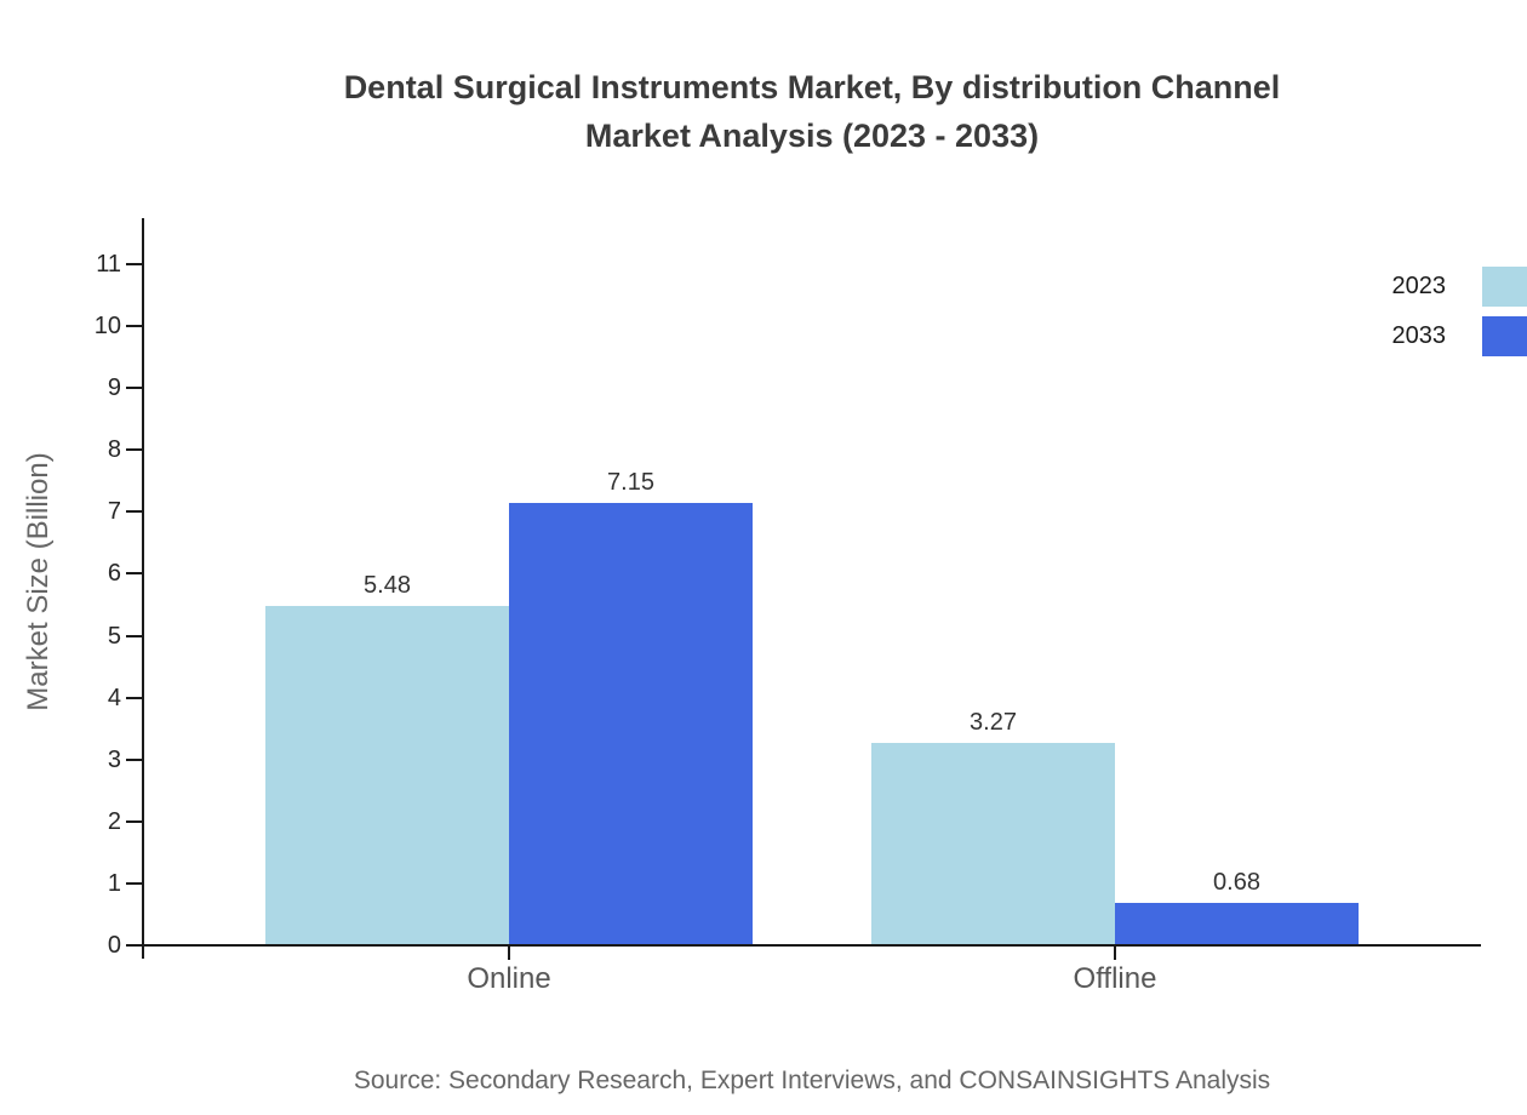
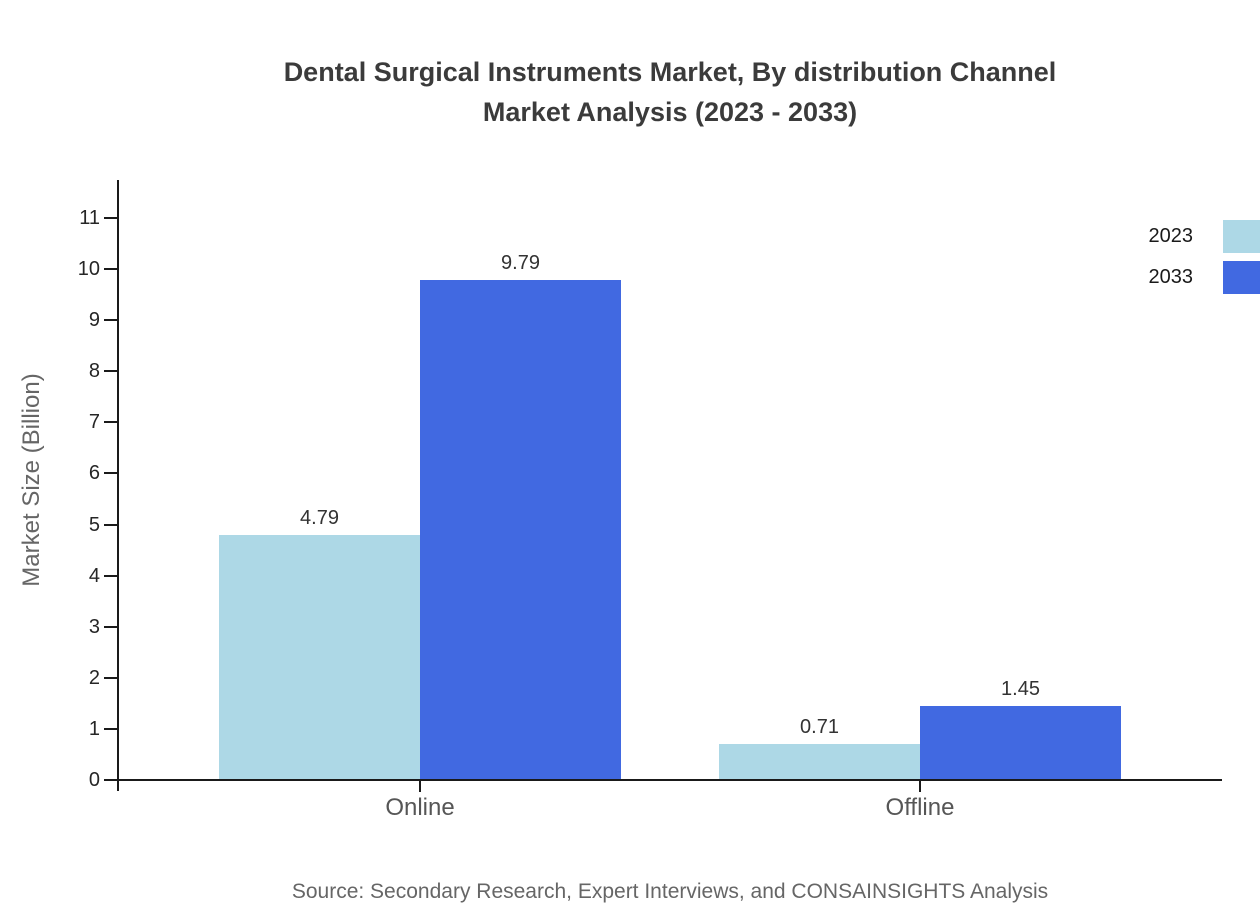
2023/Online: 5.48 -> 4.79
2033/Online: 7.15 -> 9.79
2023/Offline: 3.27 -> 0.71
2033/Offline: 0.68 -> 1.45
